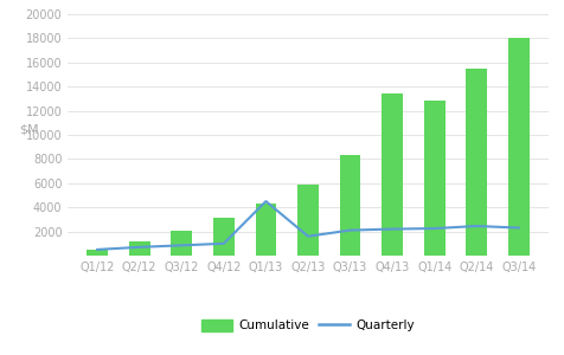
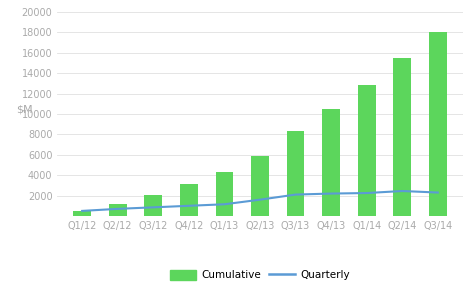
Quarterly/Q1/13: 4500 -> 1200
Cumulative/Q4/13: 13400 -> 10500
